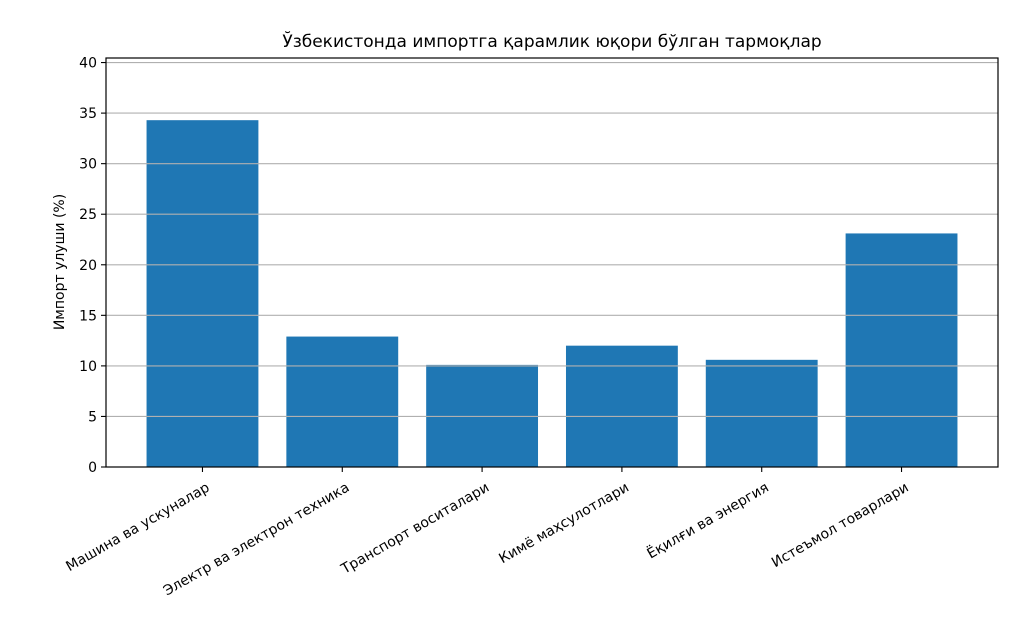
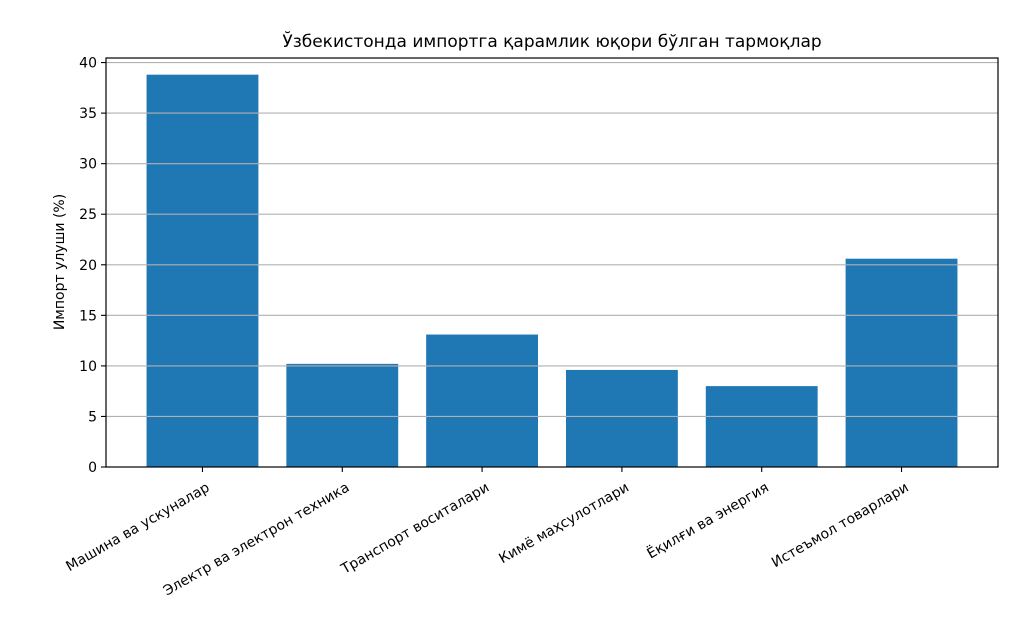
Машина ва ускуналар: 34.3 -> 38.8
Электр ва электрон техника: 12.9 -> 10.2
Транспорт воситалари: 10.1 -> 13.1
Кимё маҳсулотлари: 12.0 -> 9.6
Ёқилғи ва энергия: 10.6 -> 8.0
Истеъмол товарлари: 23.1 -> 20.6
